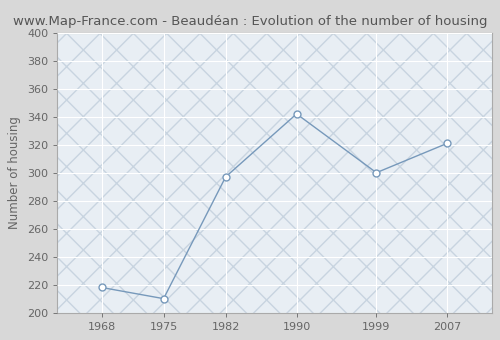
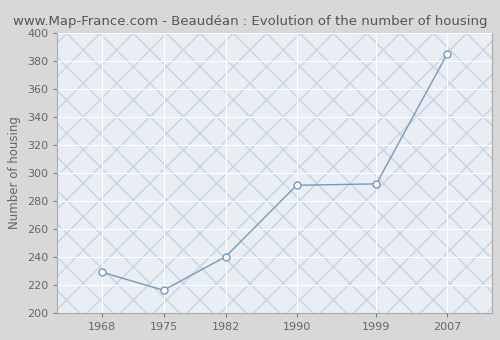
1968: 218 -> 229
1975: 210 -> 216
1982: 297 -> 240
1990: 342 -> 291
1999: 300 -> 292
2007: 321 -> 385
